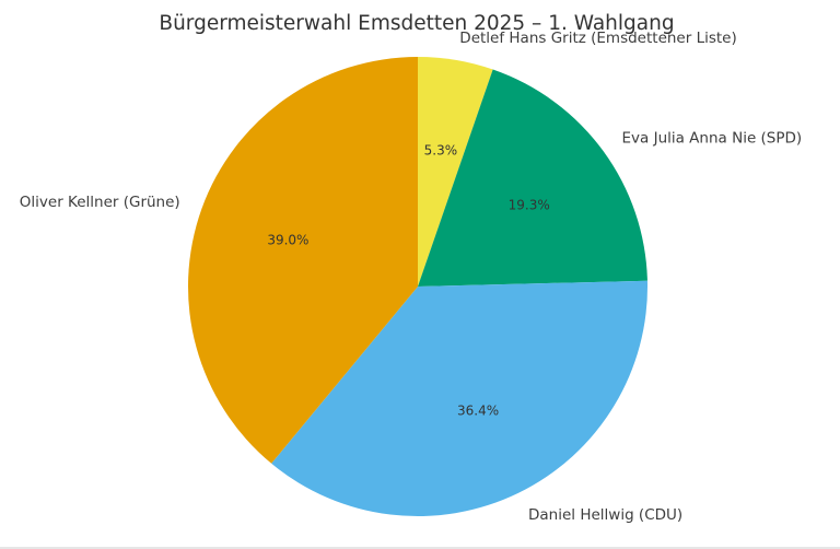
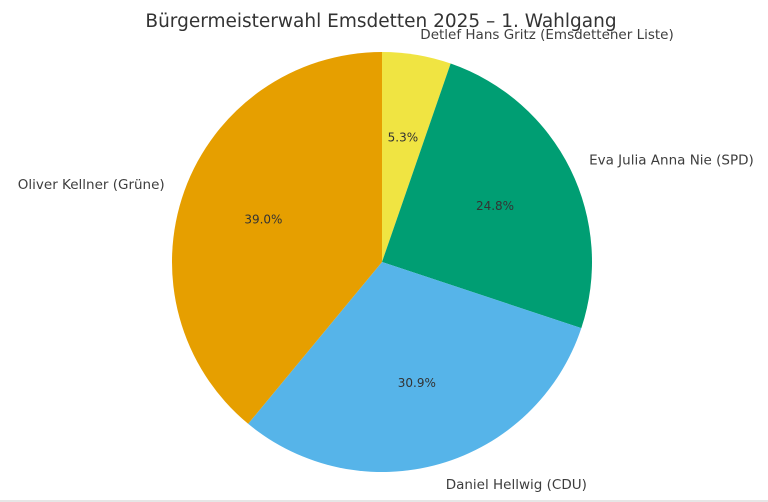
Eva Julia Anna Nie (SPD): 19.3% -> 24.8%
Daniel Hellwig (CDU): 36.4% -> 30.9%
